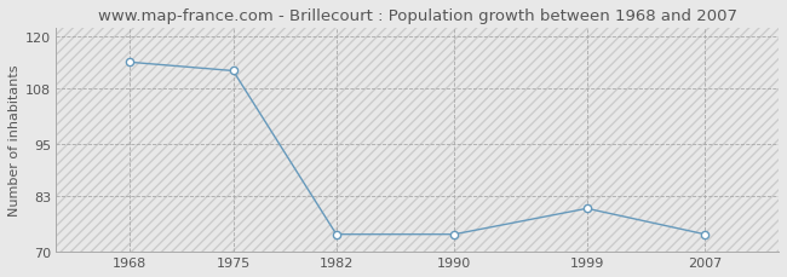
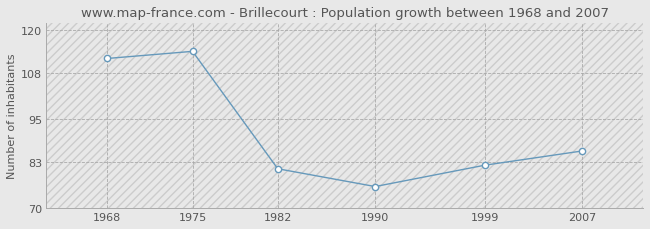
1968: 114 -> 112
1975: 112 -> 114
1982: 74 -> 81
1990: 74 -> 76
1999: 80 -> 82
2007: 74 -> 86
